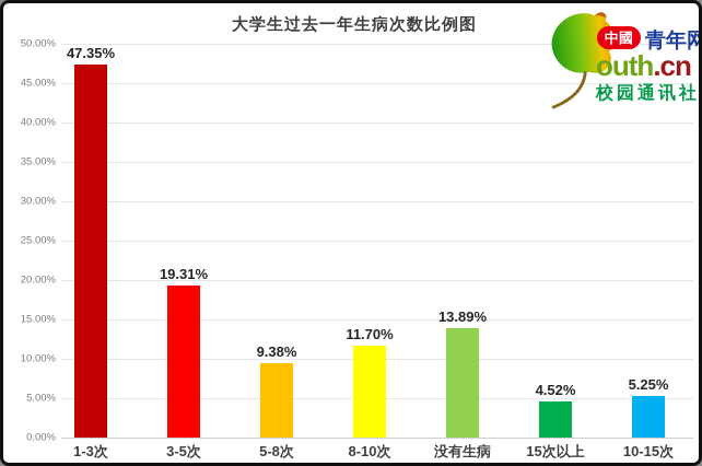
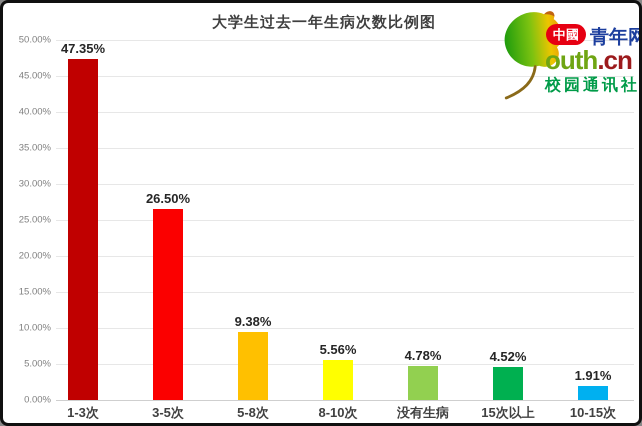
3-5次: 19.31% -> 26.50%
8-10次: 11.70% -> 5.56%
没有生病: 13.89% -> 4.78%
10-15次: 5.25% -> 1.91%
